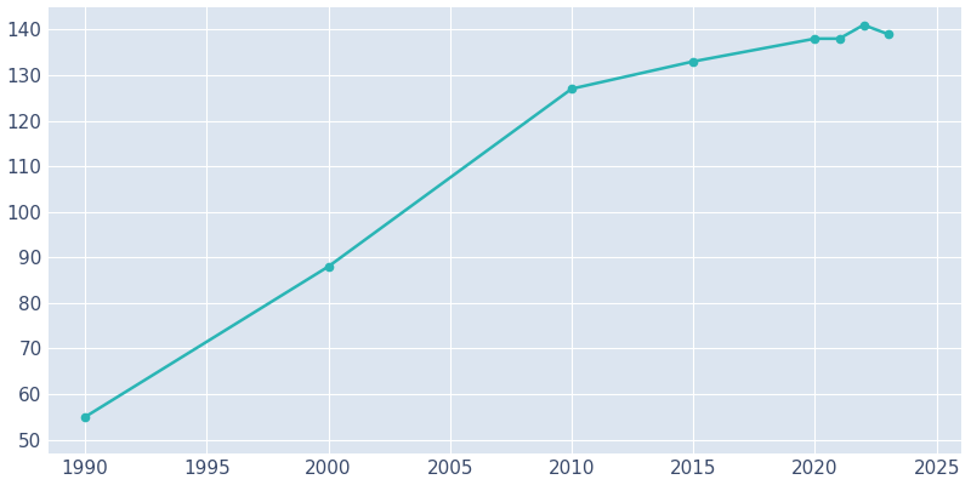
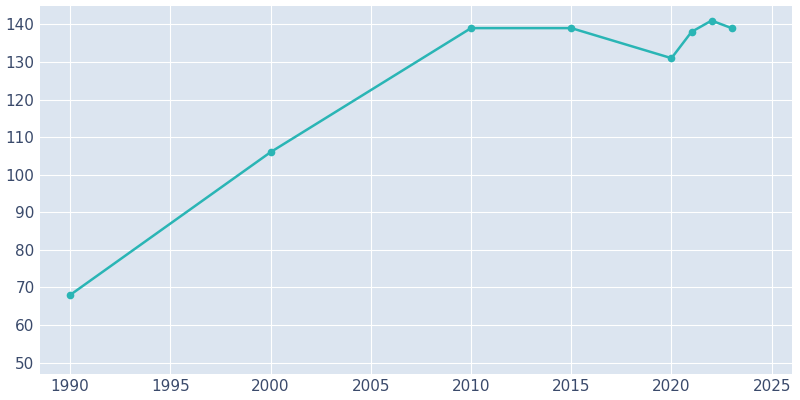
1990: 55 -> 68
2000: 88 -> 106
2010: 127 -> 139
2015: 133 -> 139
2020: 138 -> 131
